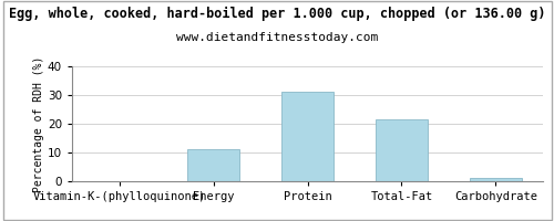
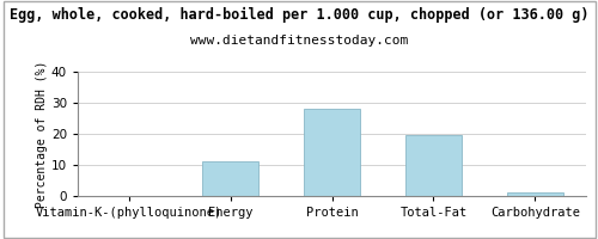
Protein: 31.0 -> 28.0
Total-Fat: 21.5 -> 19.5
